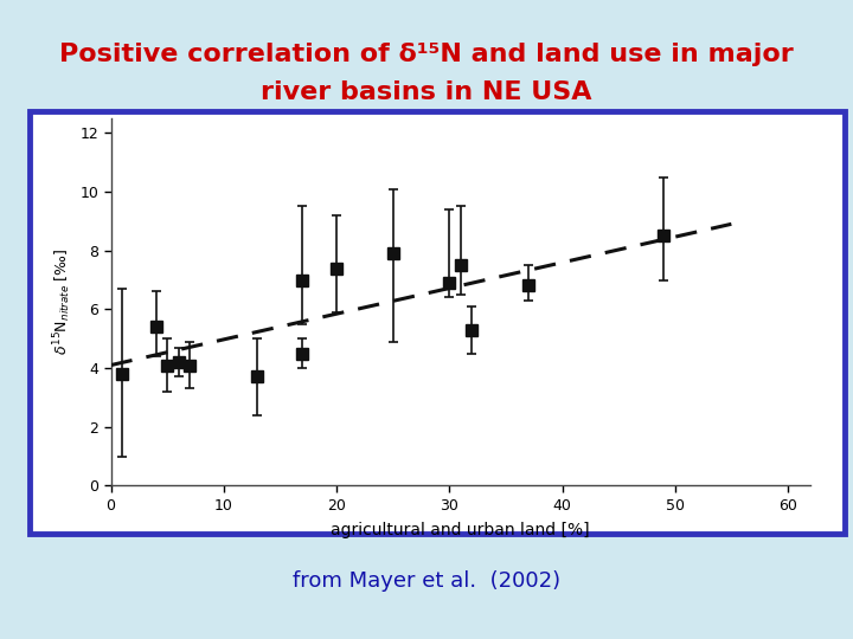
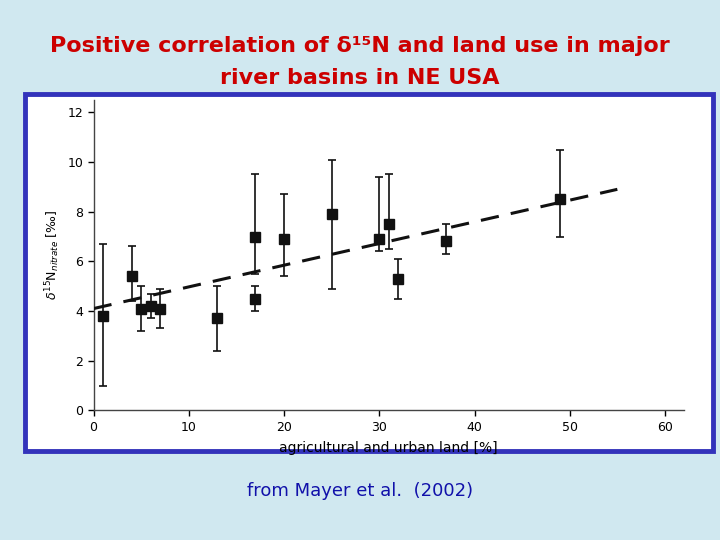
20: 7.4 -> 6.9
